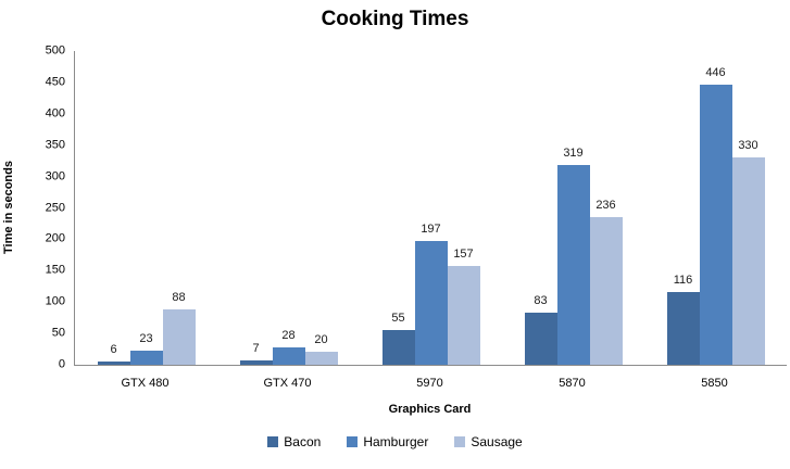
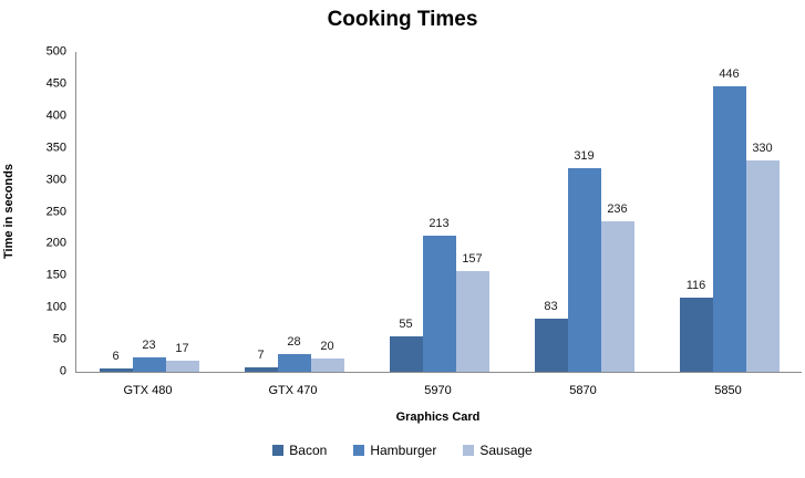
Sausage/GTX 480: 88 -> 17
Hamburger/5970: 197 -> 213
